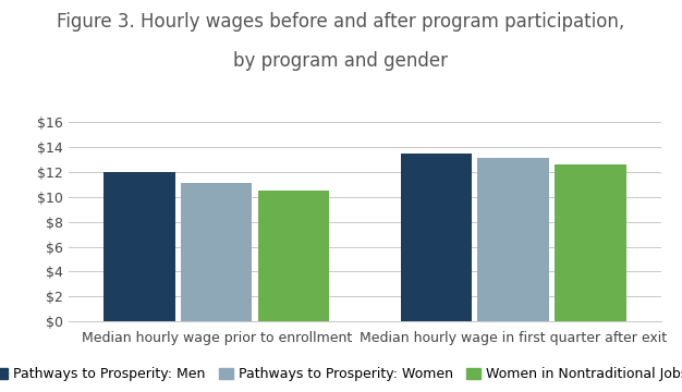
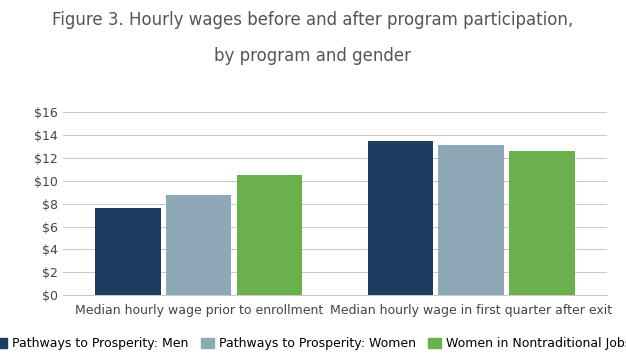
Pathways to Prosperity: Men/Median hourly wage prior to enrollment: $12.0 -> $7.6
Pathways to Prosperity: Women/Median hourly wage prior to enrollment: $11.1 -> $8.8
